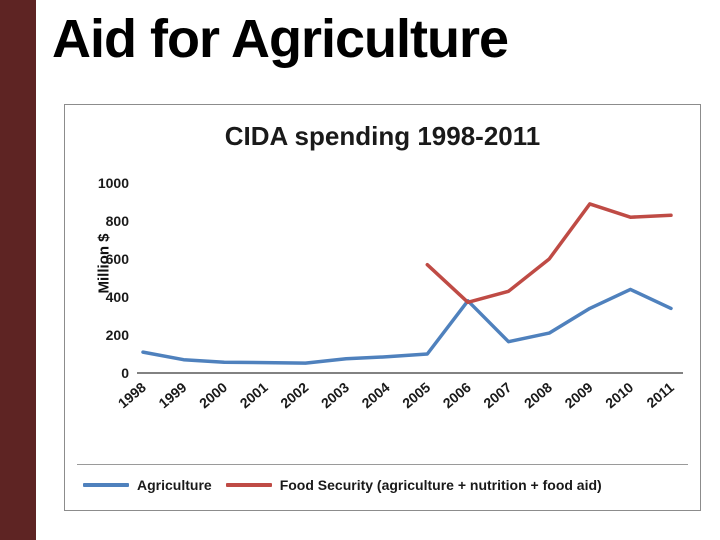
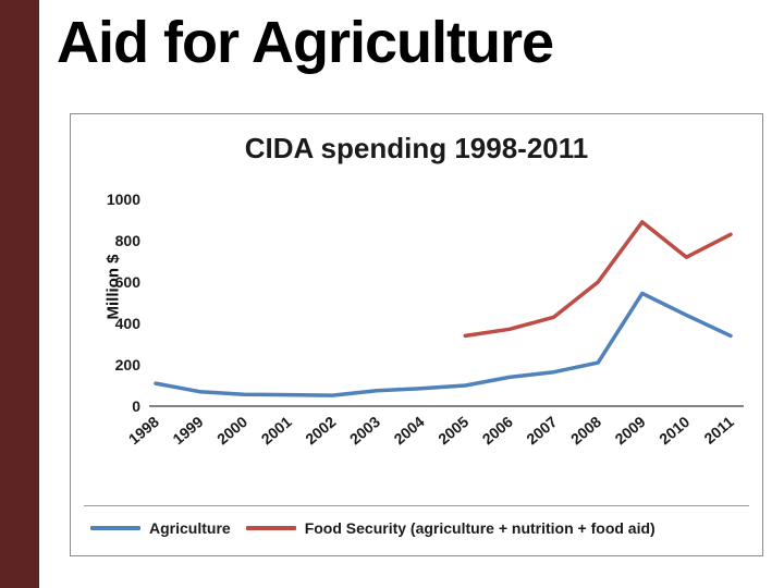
Food Security (agriculture + nutrition + food aid)/2005: 570 -> 340
Agriculture/2006: 380 -> 140
Agriculture/2009: 340 -> 540
Food Security (agriculture + nutrition + food aid)/2010: 820 -> 720
